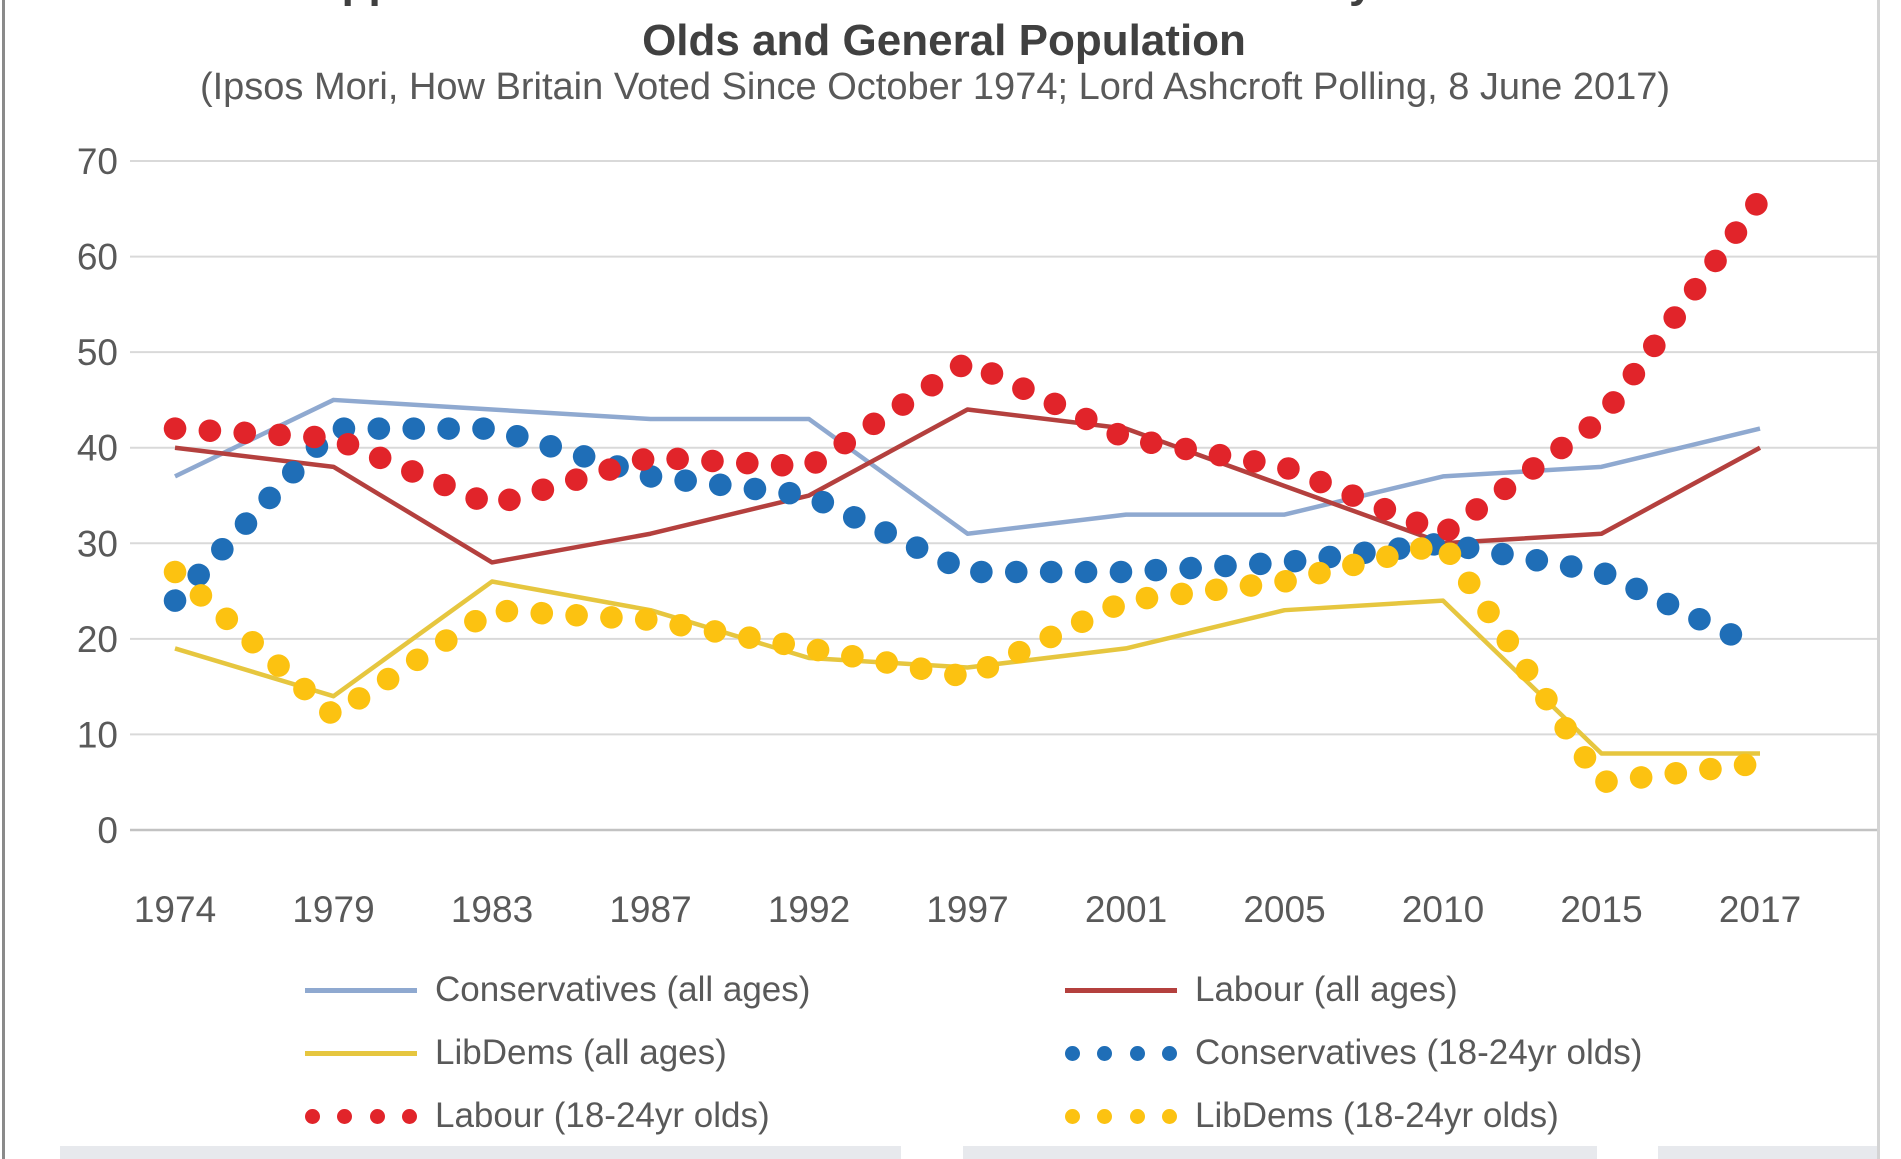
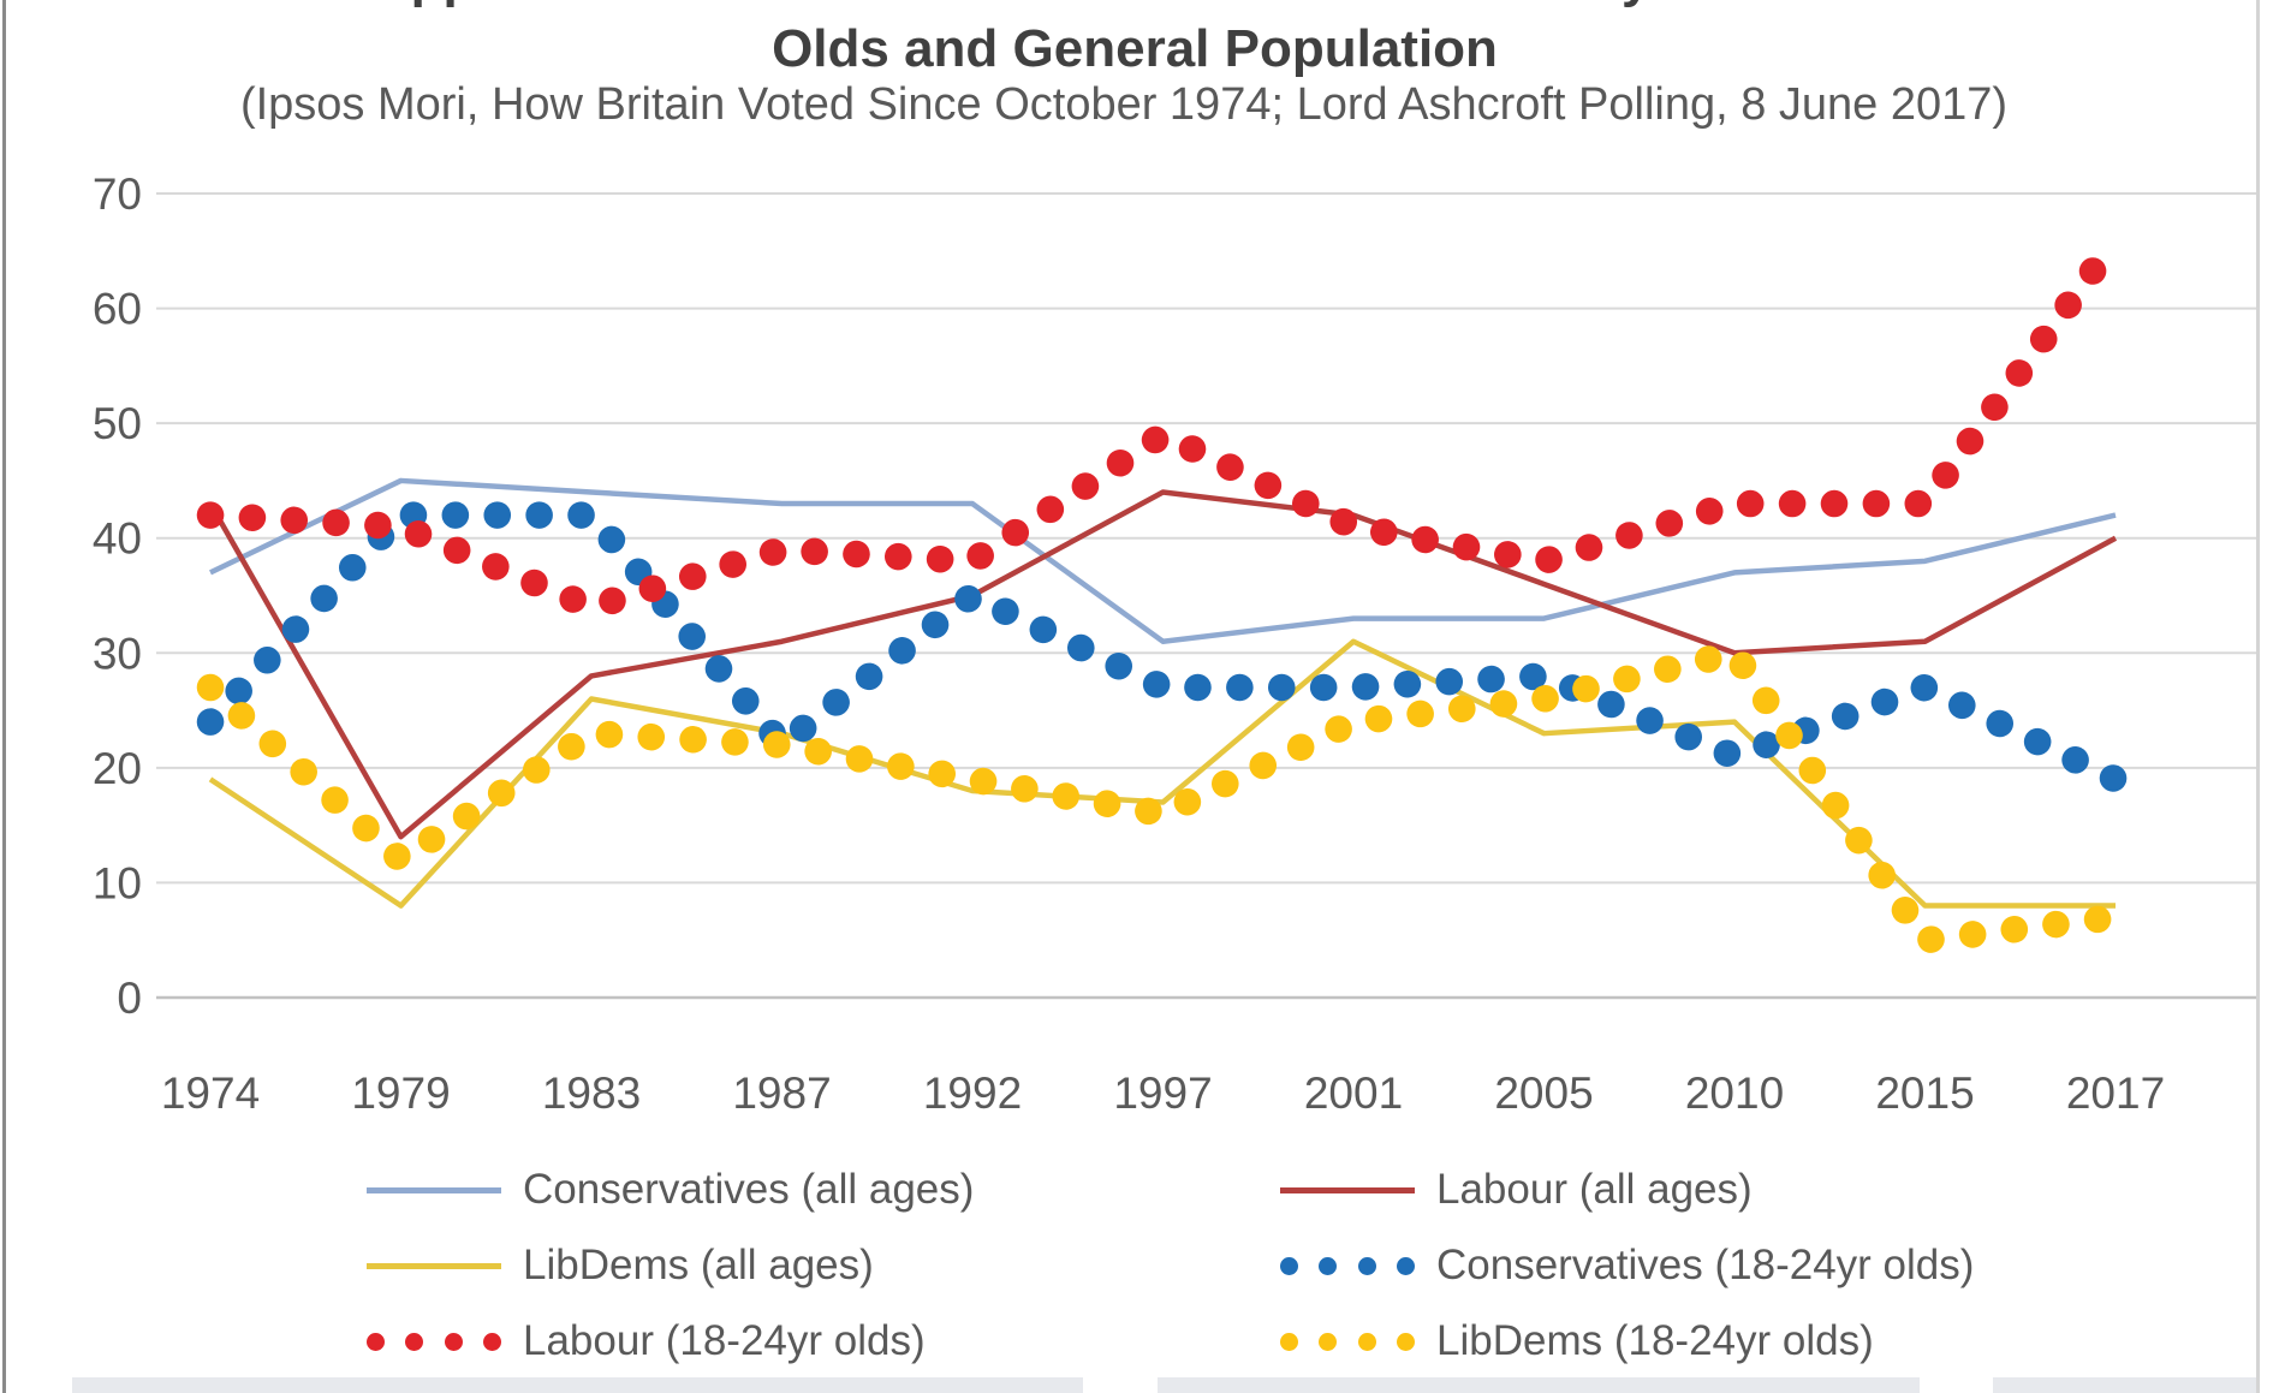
Labour (all ages)/1974: 40 -> 43
Labour (all ages)/1979: 38 -> 14
LibDems (all ages)/1979: 14 -> 8
Conservatives (18-24yr olds)/1987: 37 -> 22
LibDems (all ages)/2001: 19 -> 31
Conservatives (18-24yr olds)/2010: 30 -> 21
Labour (18-24yr olds)/2010: 31 -> 43
